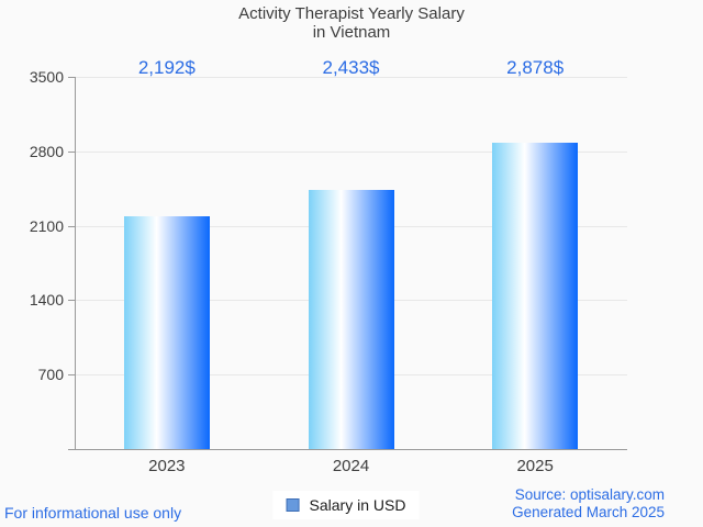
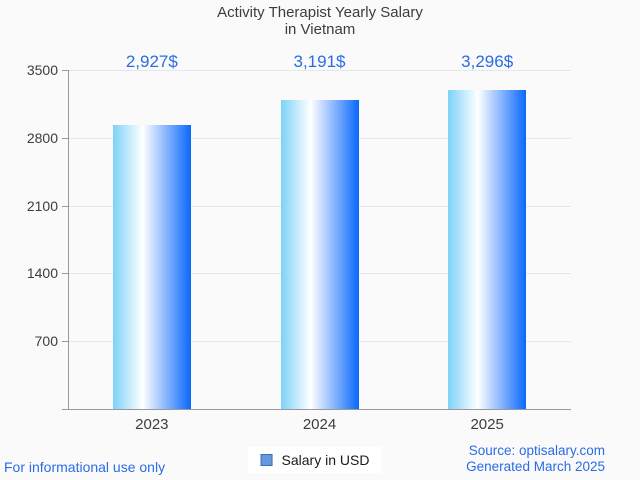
2023: 2,192 -> 2,927
2024: 2,433 -> 3,191
2025: 2,878 -> 3,296
